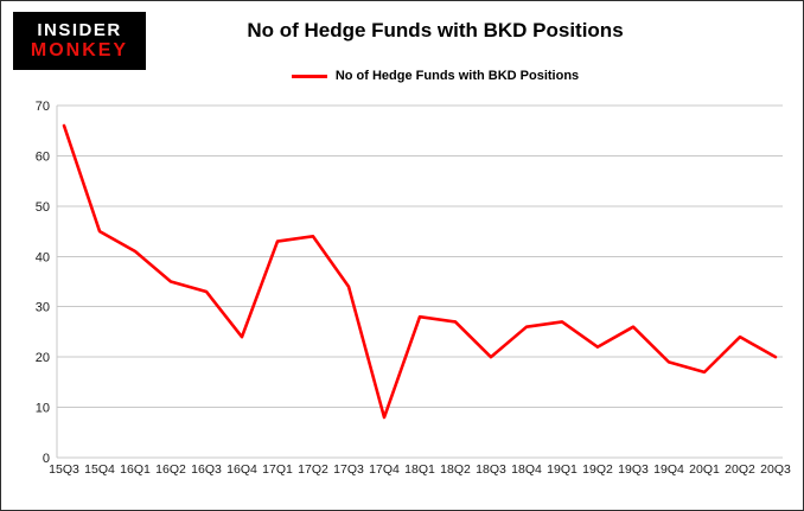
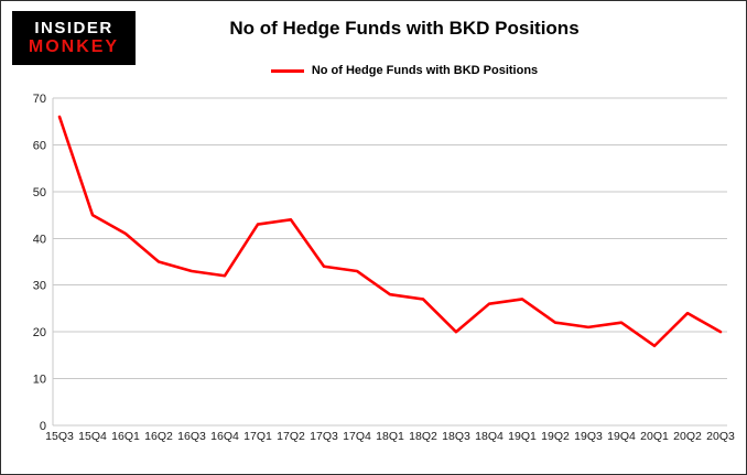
16Q4: 24 -> 32
17Q4: 8 -> 33
19Q3: 26 -> 21
19Q4: 19 -> 22
